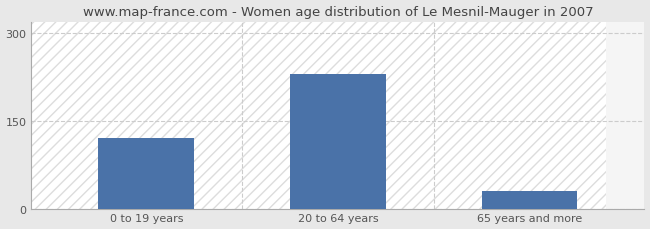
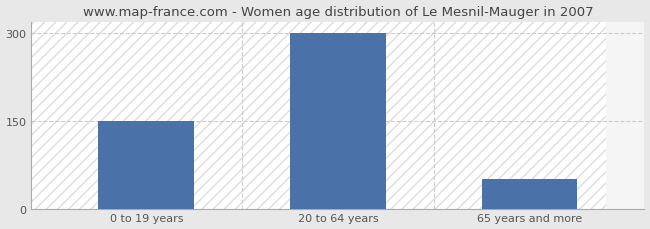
0 to 19 years: 120 -> 150
20 to 64 years: 230 -> 300
65 years and more: 30 -> 50
